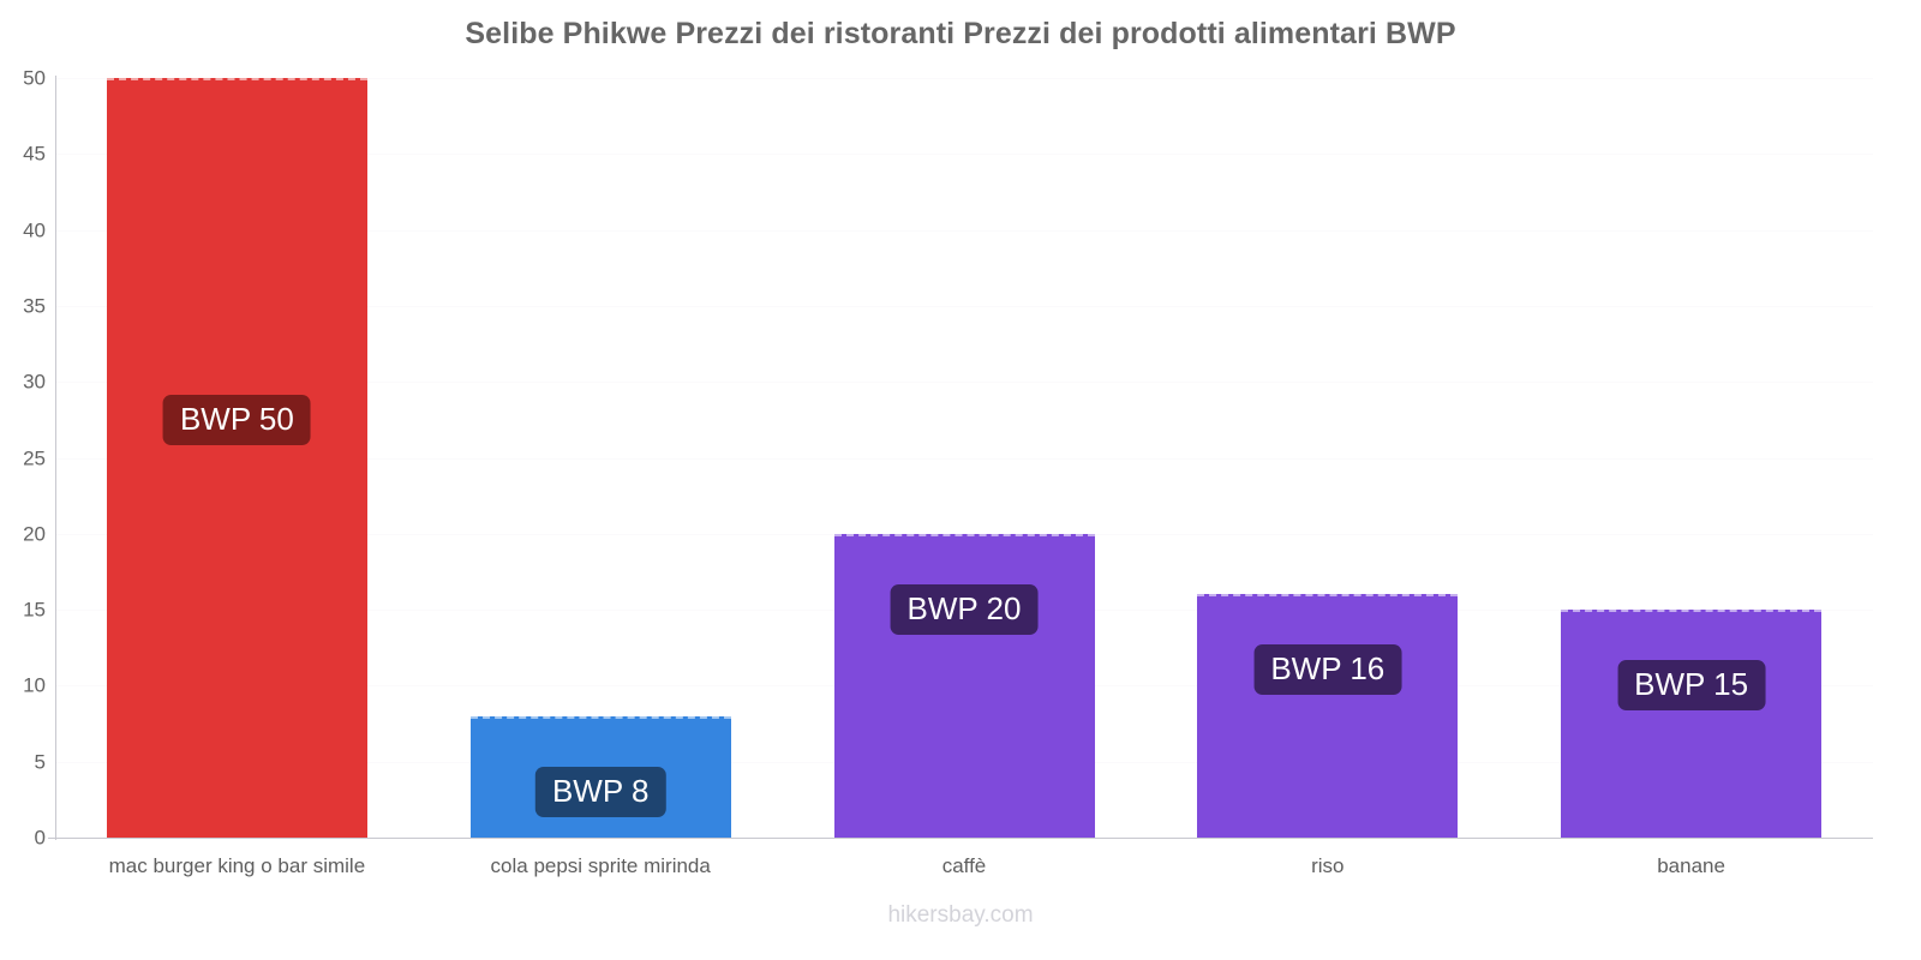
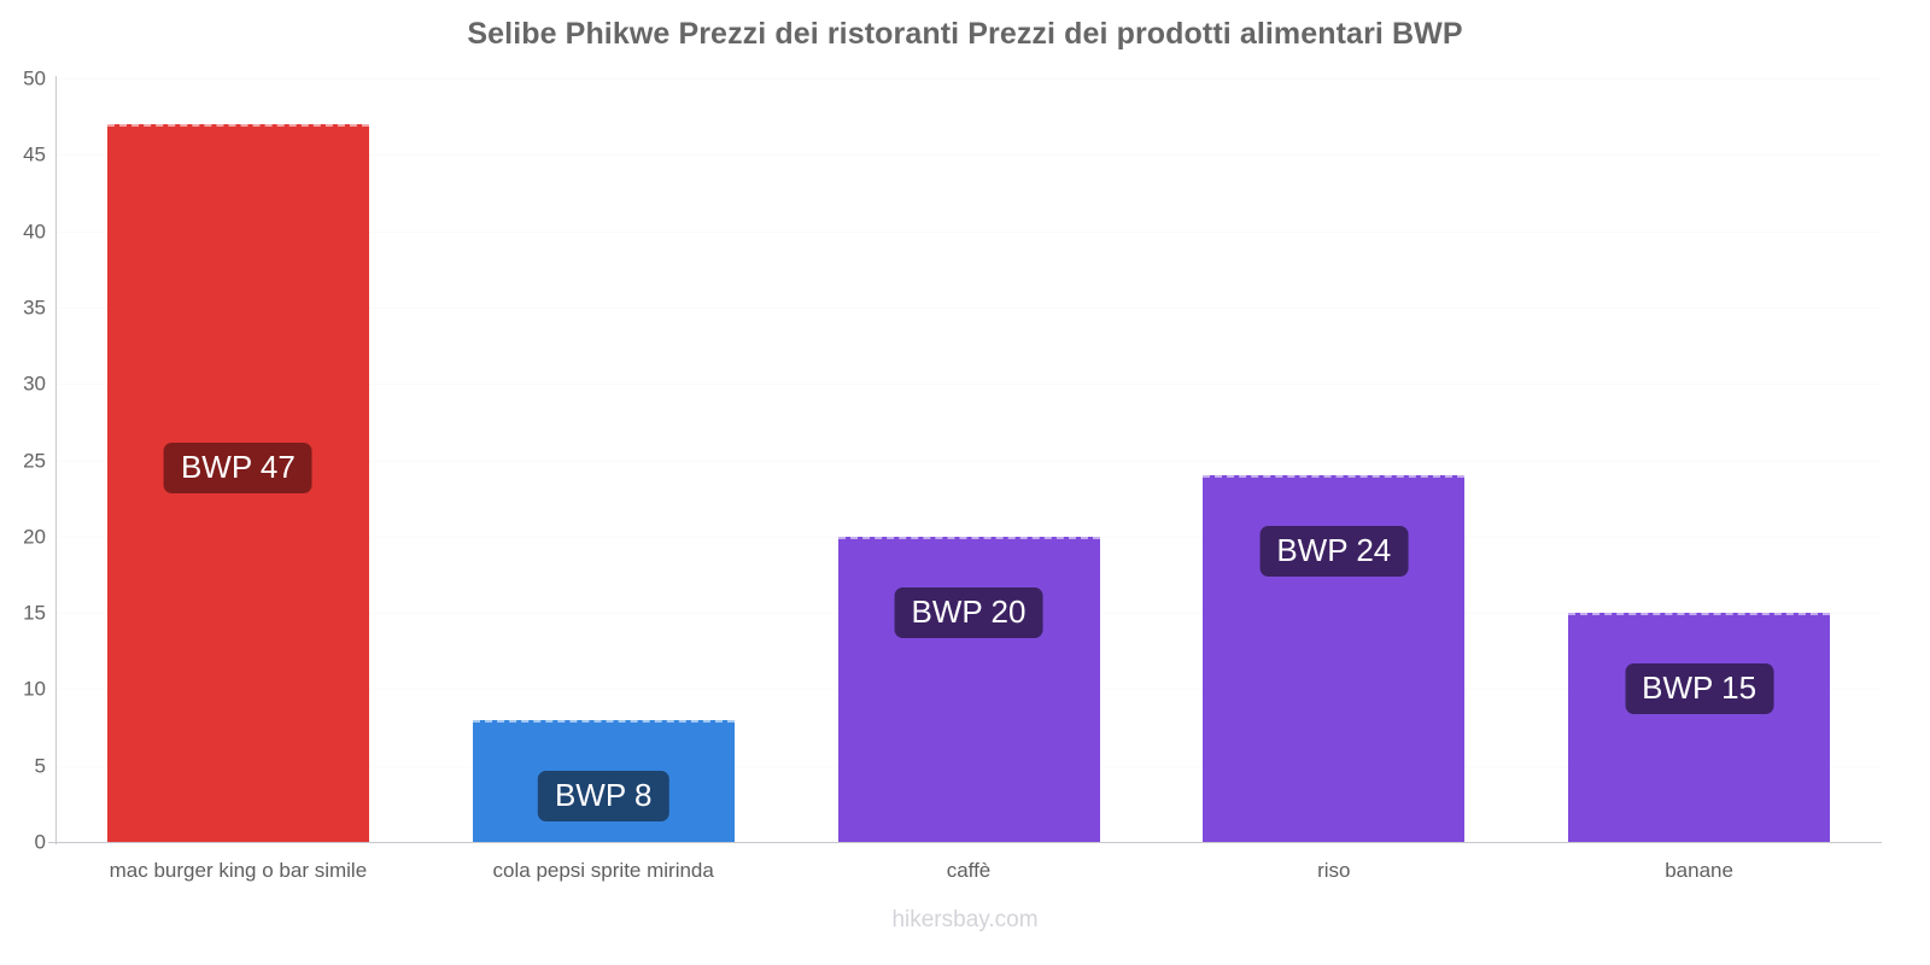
mac burger king o bar simile: 50 -> 47
riso: 16 -> 24
